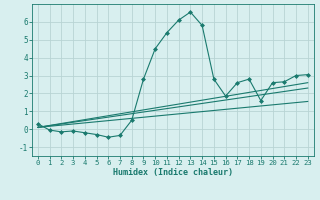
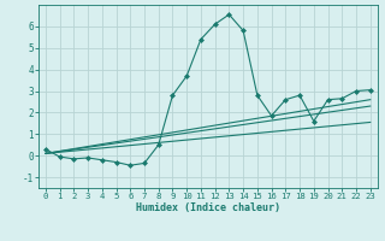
10: 4.5 -> 3.7
